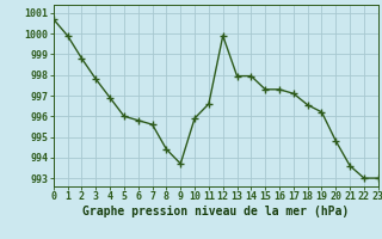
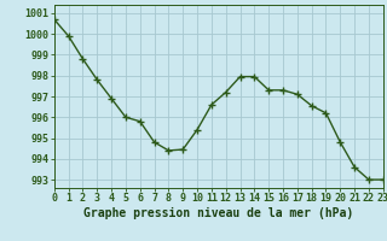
7: 995.6 -> 994.8
9: 993.7 -> 994.5
10: 995.9 -> 995.4
12: 999.9 -> 997.2
